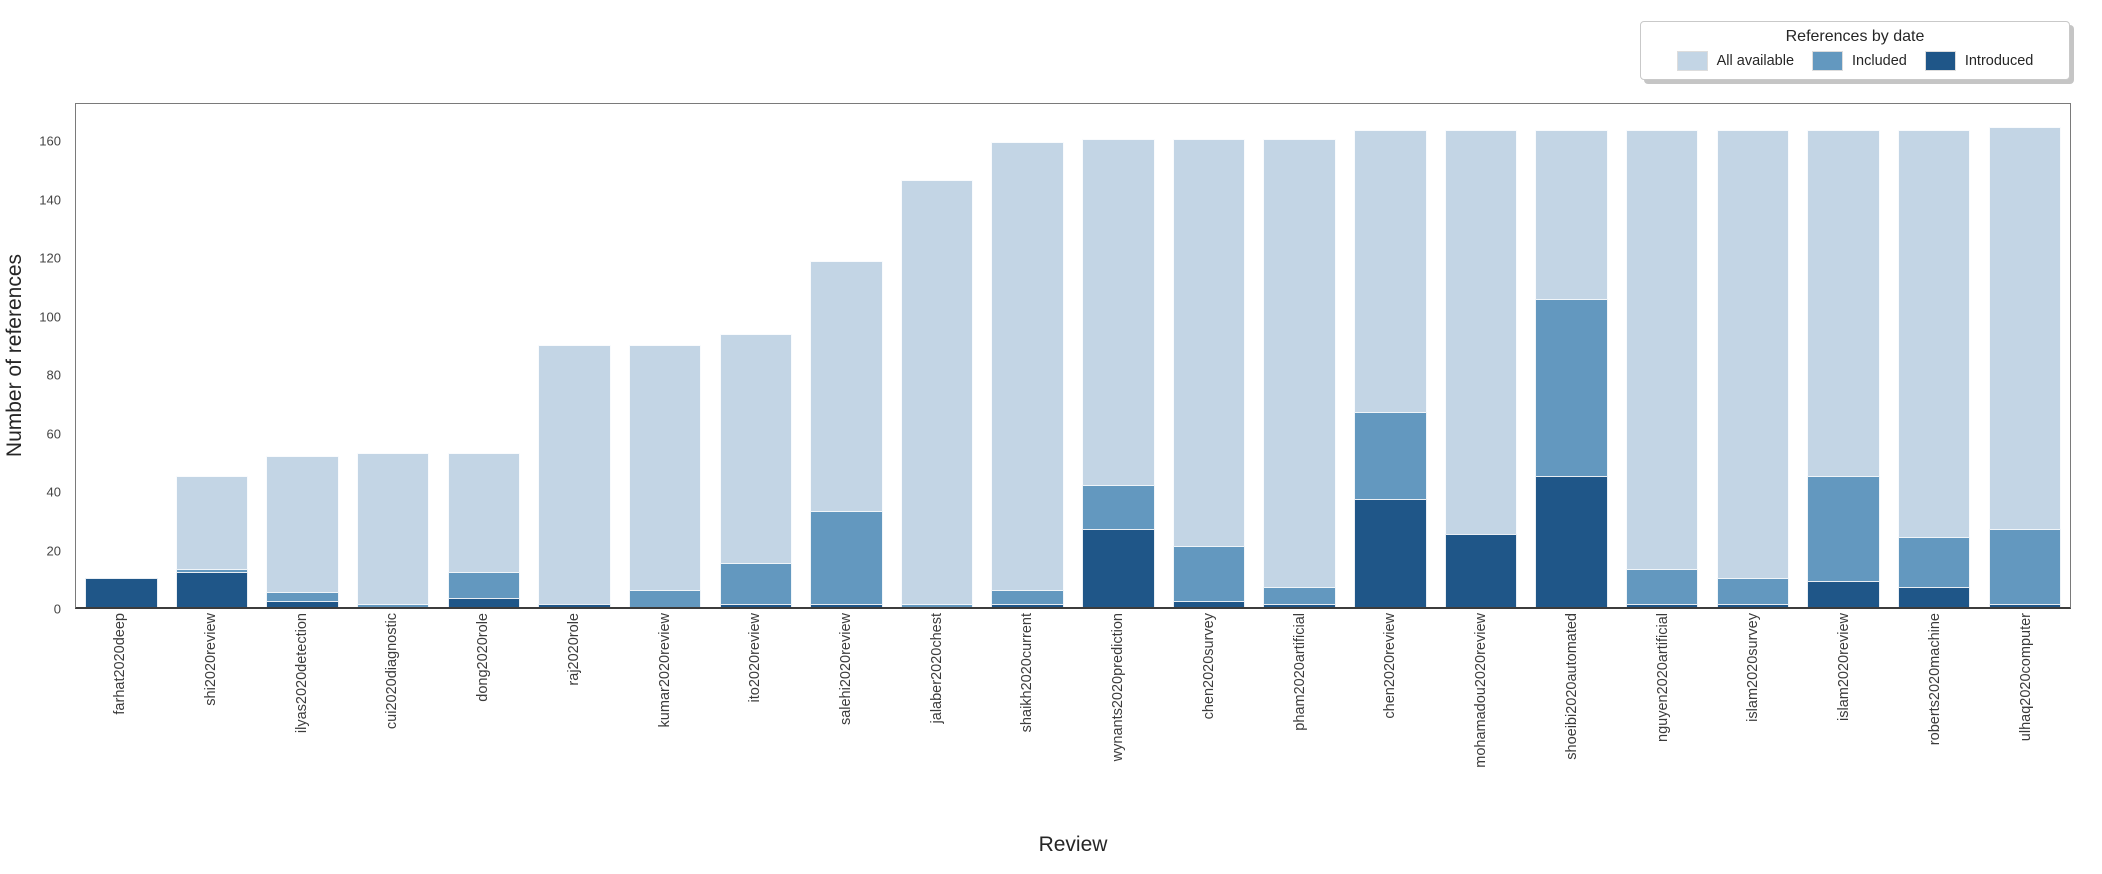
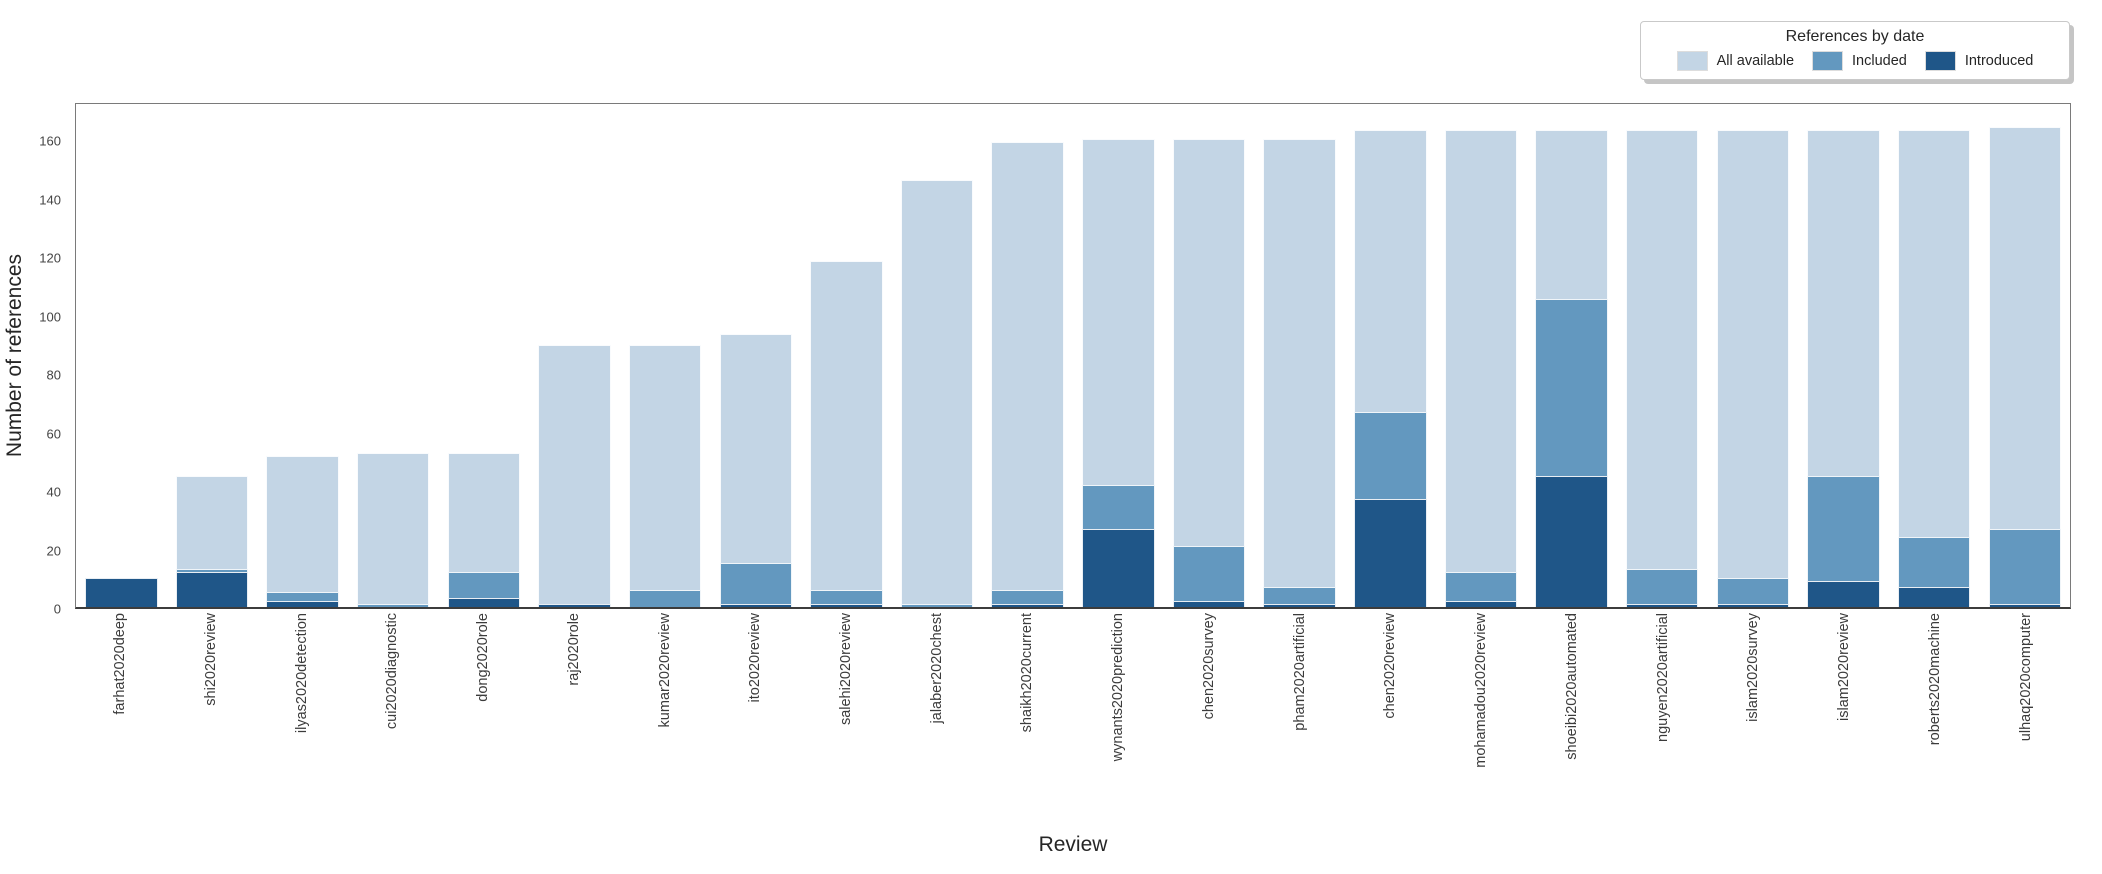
Included/salehi2020review: 33 -> 6
Introduced/mohamadou2020review: 25 -> 2
